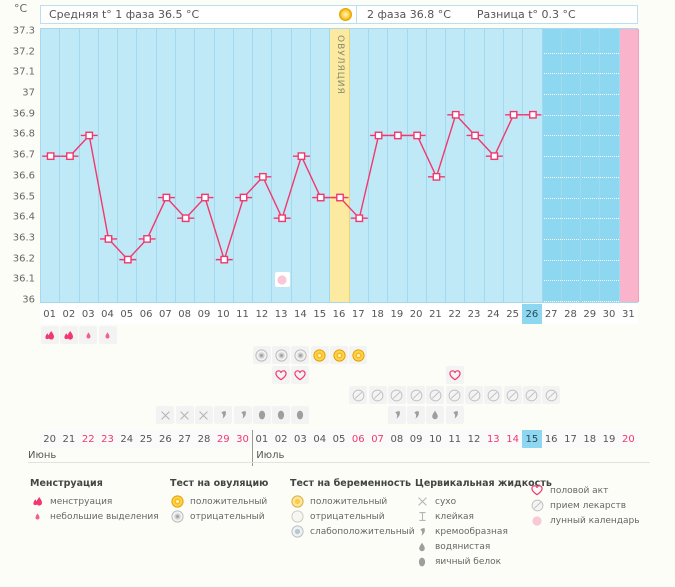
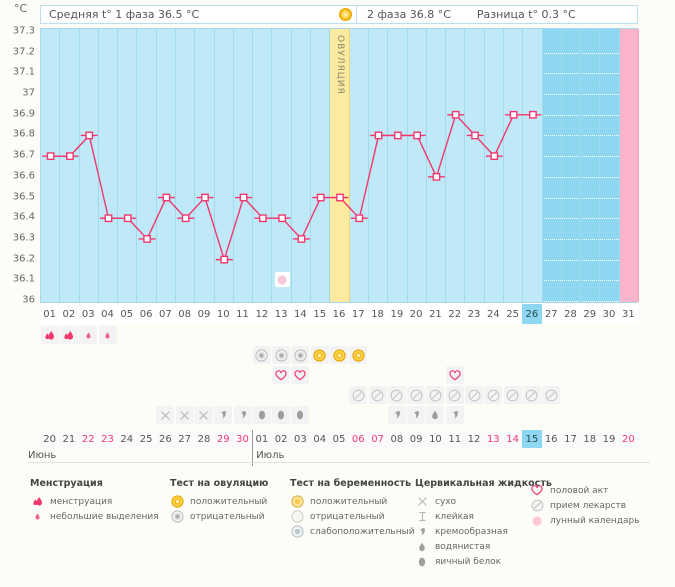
04: 36.3 -> 36.4
05: 36.2 -> 36.4
12: 36.6 -> 36.4
14: 36.7 -> 36.3
